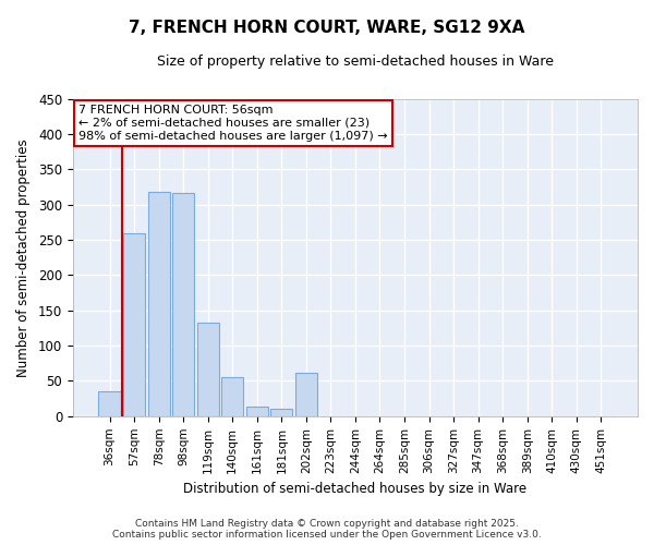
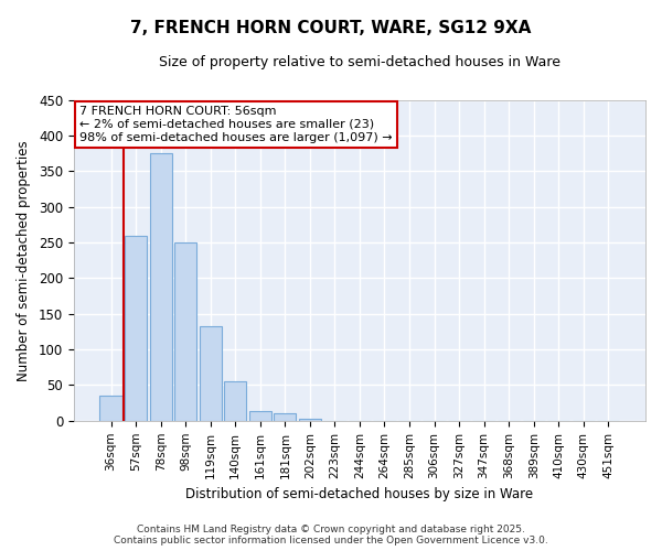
78sqm: 318 -> 375
98sqm: 316 -> 250
202sqm: 62 -> 3
